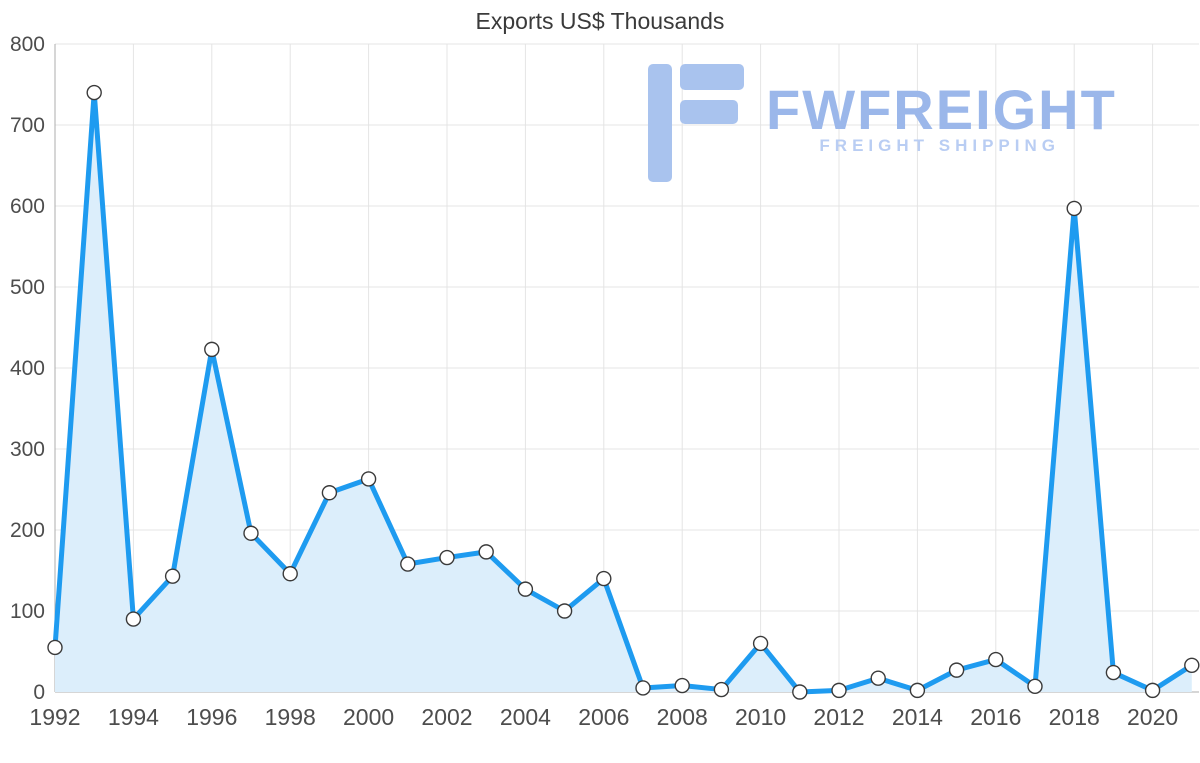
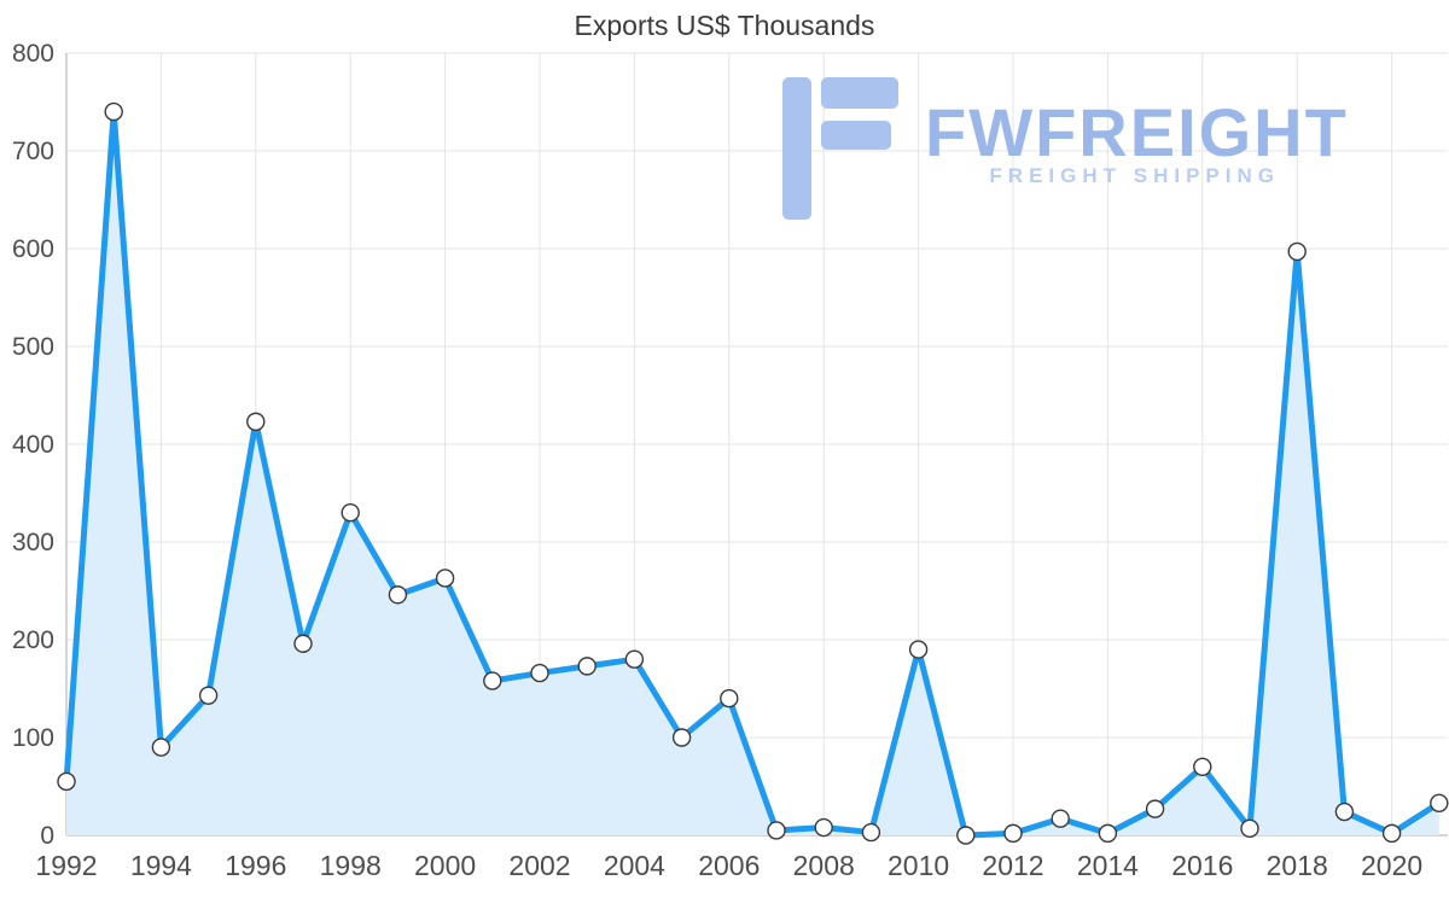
1998: 150 -> 330
2004: 130 -> 180
2010: 60 -> 190
2016: 40 -> 70
